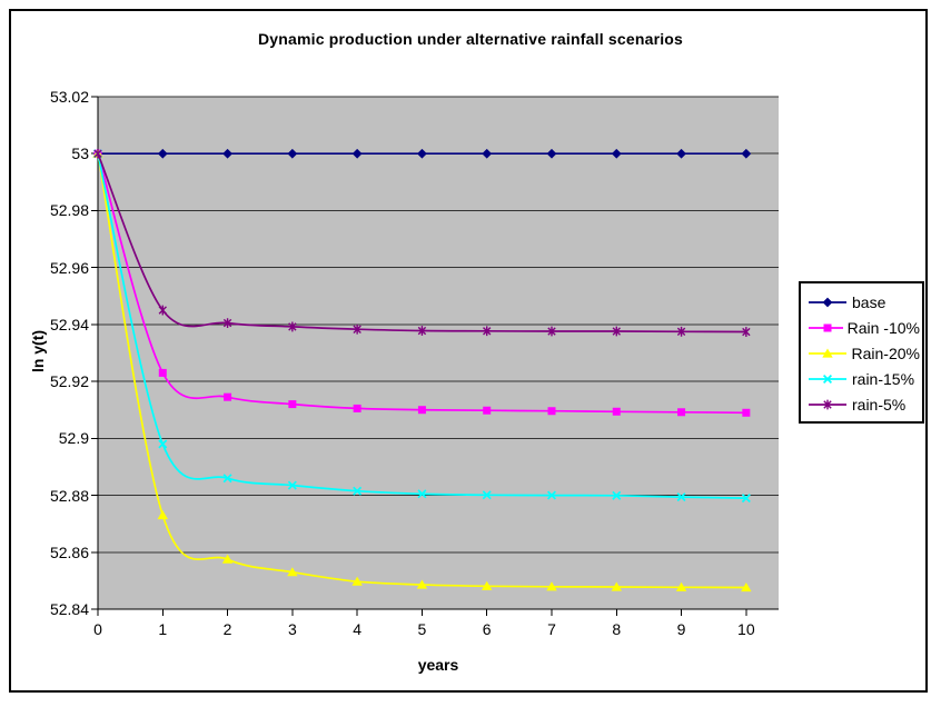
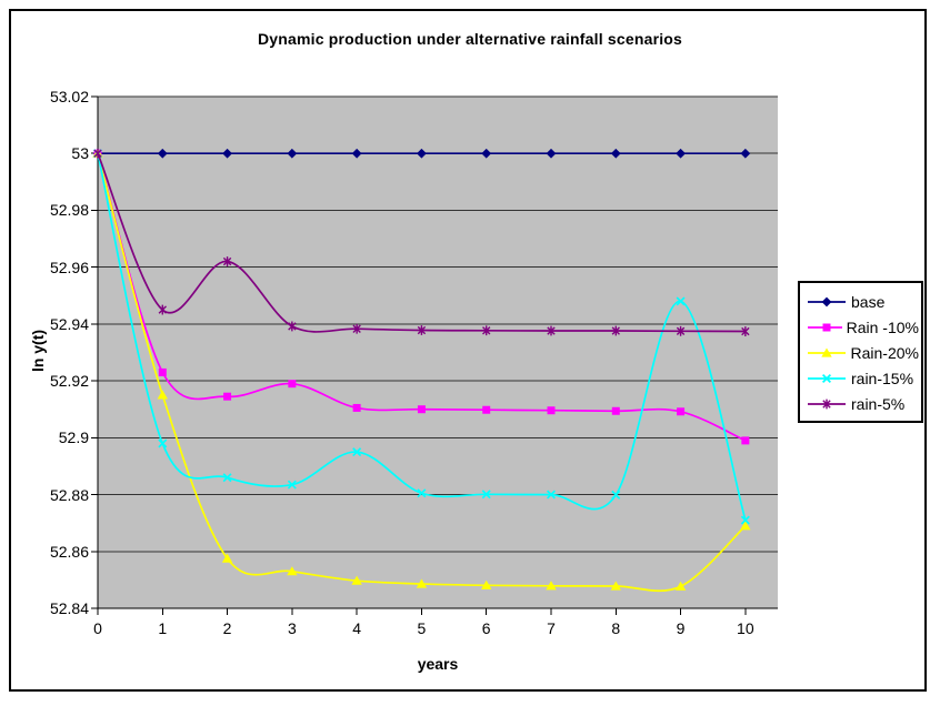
Rain-20%/1: 52.873 -> 52.915
rain-5%/2: 52.941 -> 52.962
Rain -10%/3: 52.912 -> 52.919
rain-15%/4: 52.882 -> 52.895
rain-15%/9: 52.879 -> 52.948
Rain -10%/10: 52.909 -> 52.899
Rain-20%/10: 52.848 -> 52.869
rain-15%/10: 52.879 -> 52.871
